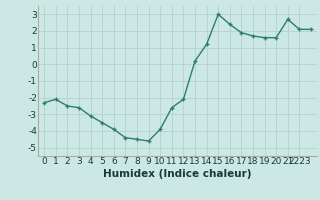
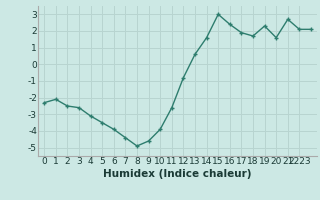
8: -4.5 -> -4.9
12: -2.1 -> -0.8
13: 0.2 -> 0.6
14: 1.2 -> 1.6
19: 1.6 -> 2.3
